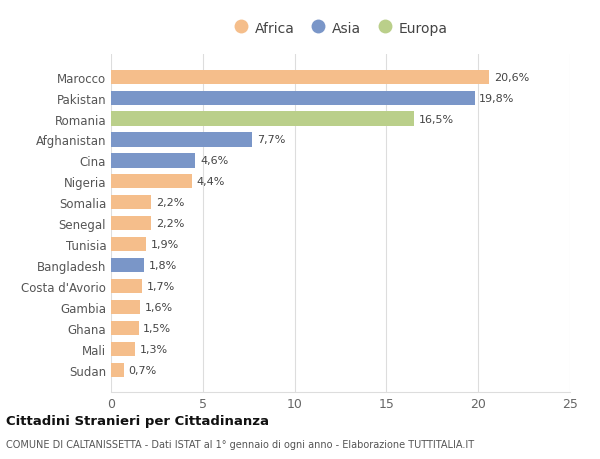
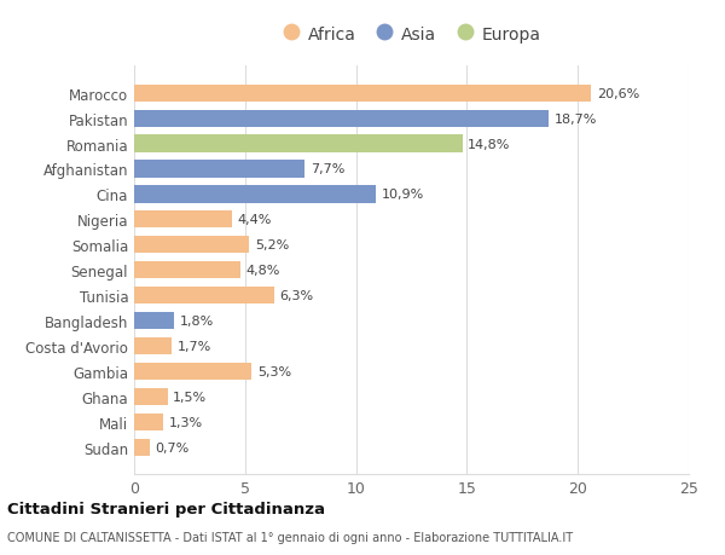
Pakistan: 19,8% -> 18,7%
Romania: 16,5% -> 14,8%
Cina: 4,6% -> 10,9%
Somalia: 2,2% -> 5,2%
Senegal: 2,2% -> 4,8%
Tunisia: 1,9% -> 6,3%
Gambia: 1,6% -> 5,3%
